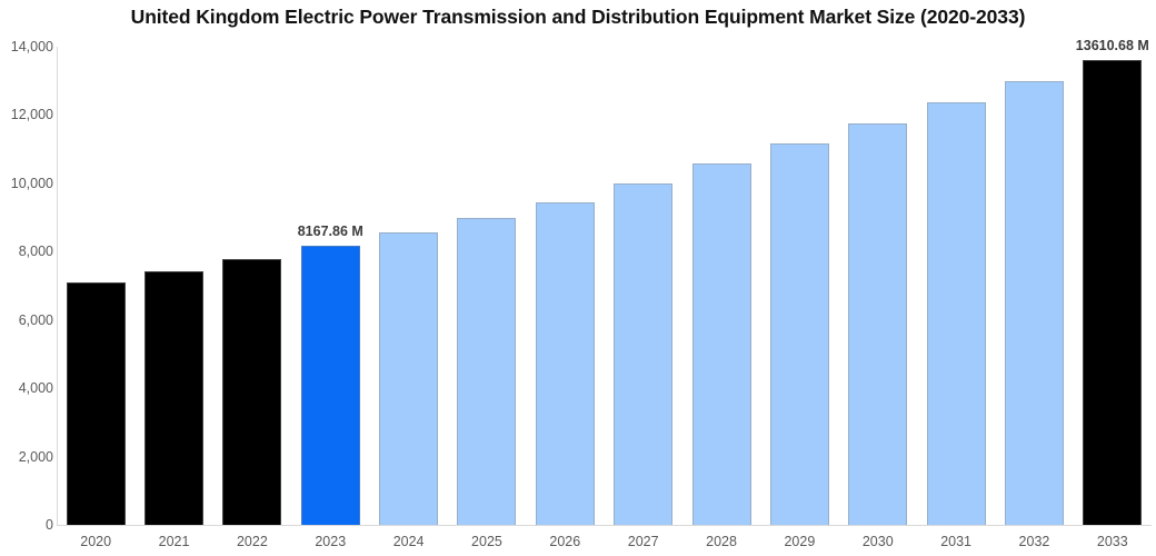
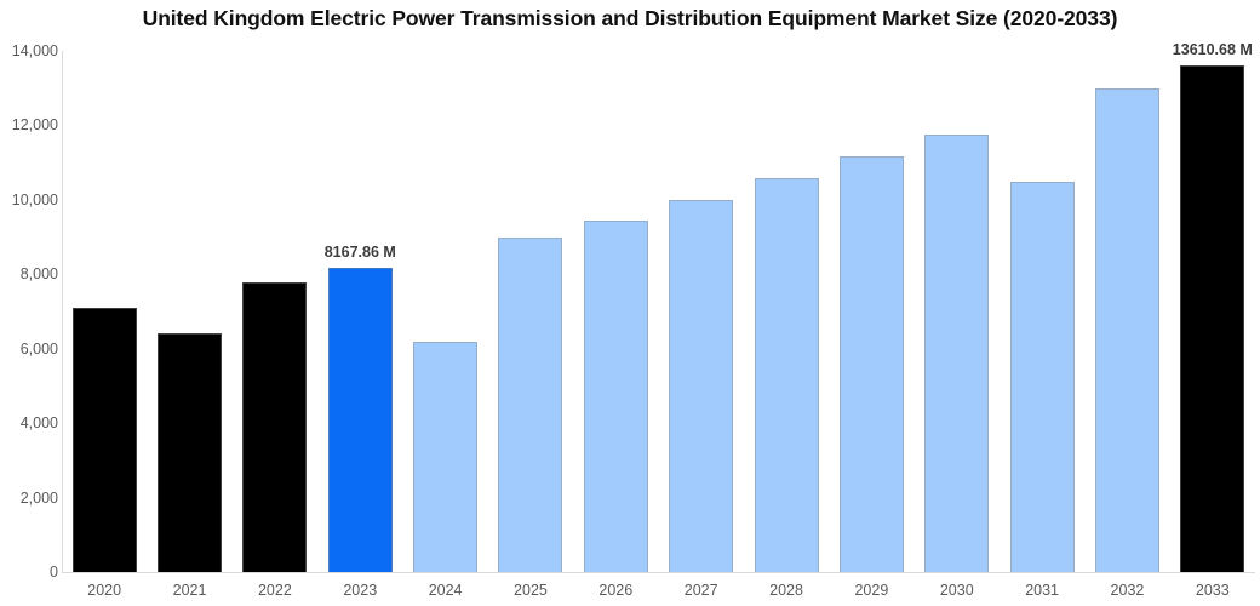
2021: 7400 -> 6400
2024: 8600 -> 6200
2031: 12400 -> 10500
